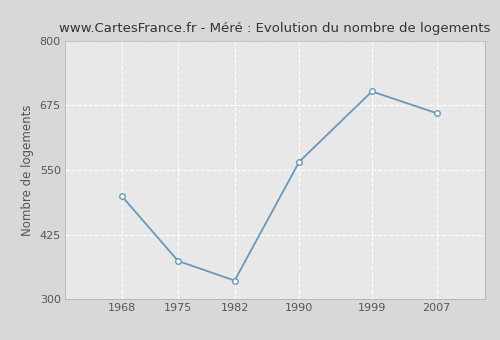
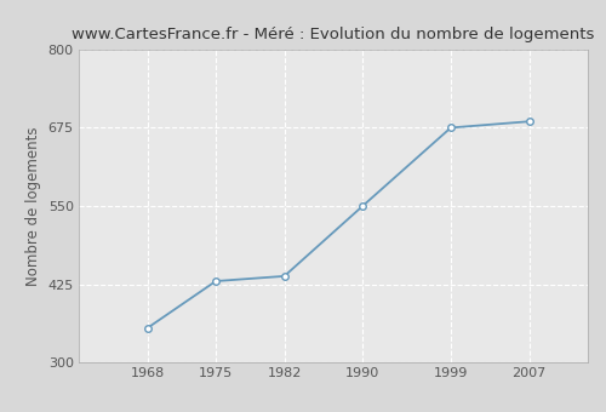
1968: 500 -> 355
1975: 374 -> 430
1982: 336 -> 438
1990: 566 -> 550
1999: 702 -> 675
2007: 660 -> 685
